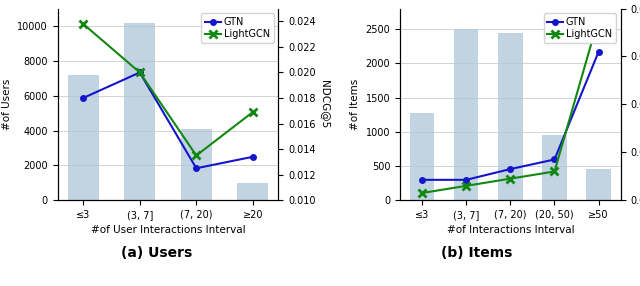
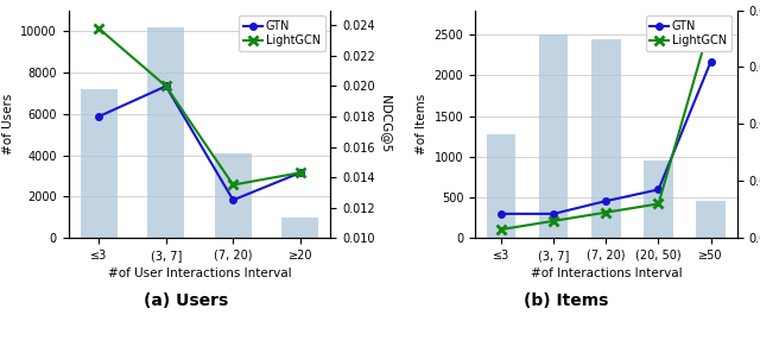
GTN/≥20: 0.0134 -> 0.0143
LightGCN/≥20: 0.0169 -> 0.0143
